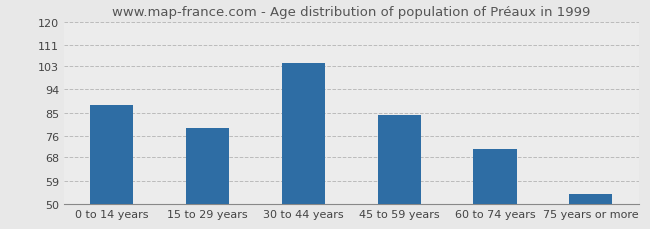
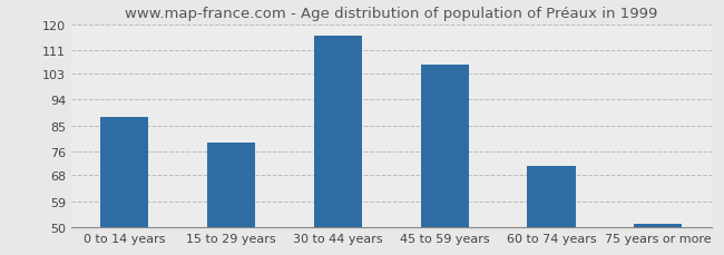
30 to 44 years: 104 -> 116
45 to 59 years: 84 -> 106
75 years or more: 54 -> 51
